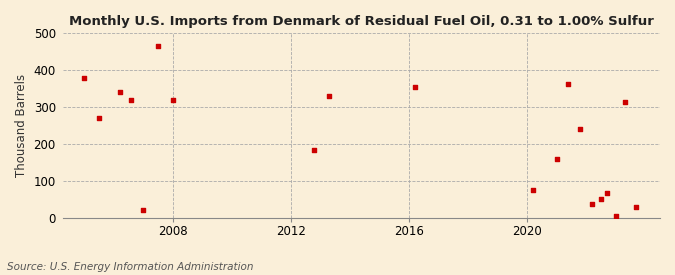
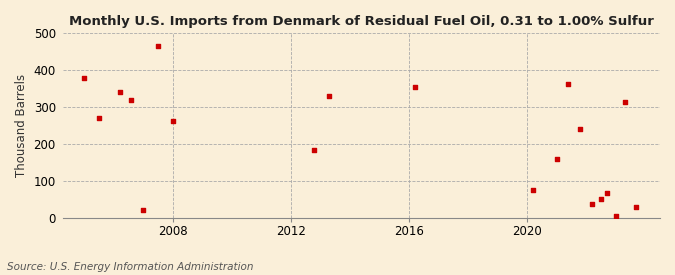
2008: 320 -> 262
